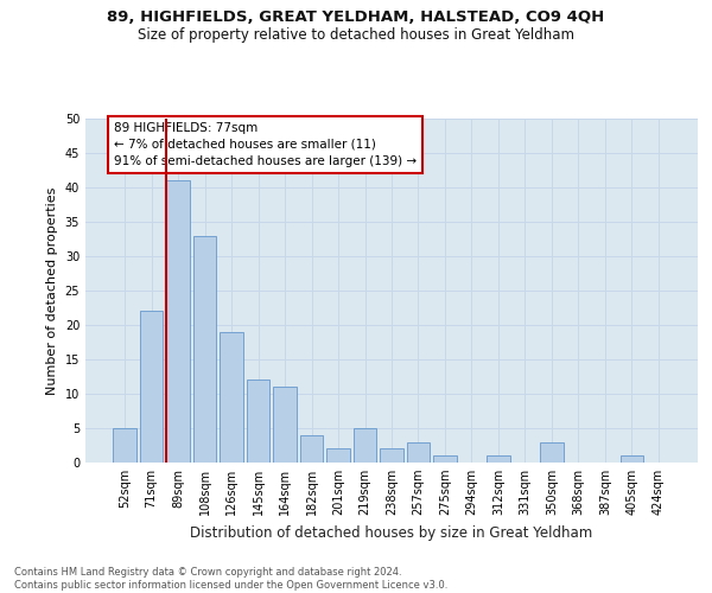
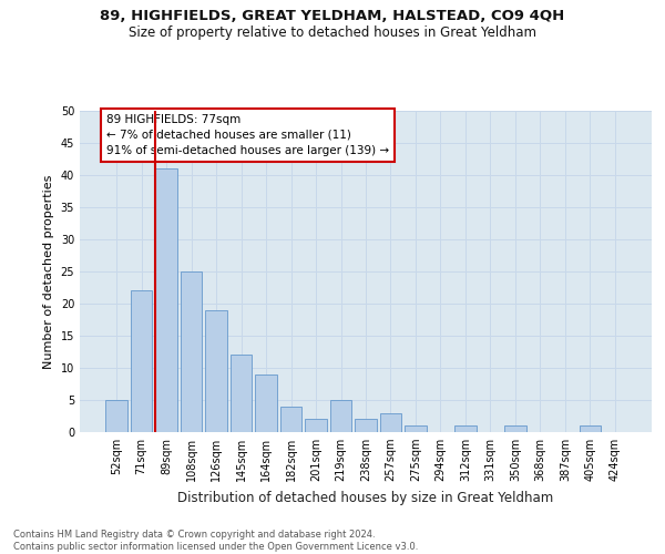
108sqm: 33 -> 25
164sqm: 11 -> 9
350sqm: 3 -> 1
